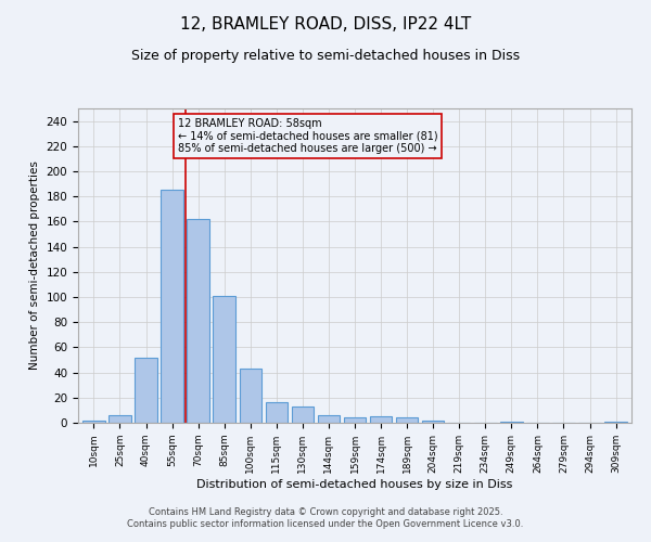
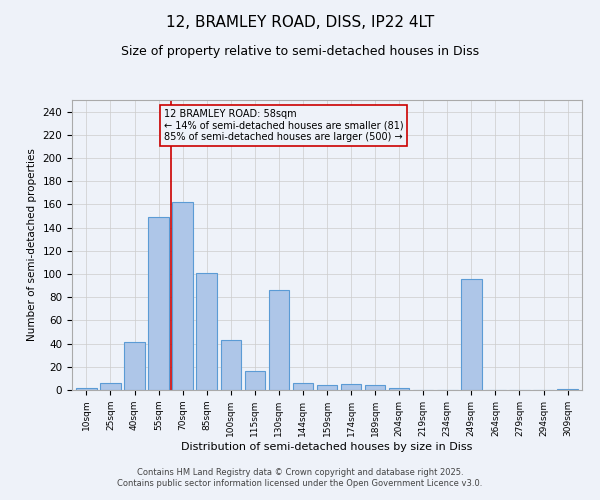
40sqm: 52 -> 41
55sqm: 185 -> 149
130sqm: 13 -> 86
249sqm: 1 -> 96
